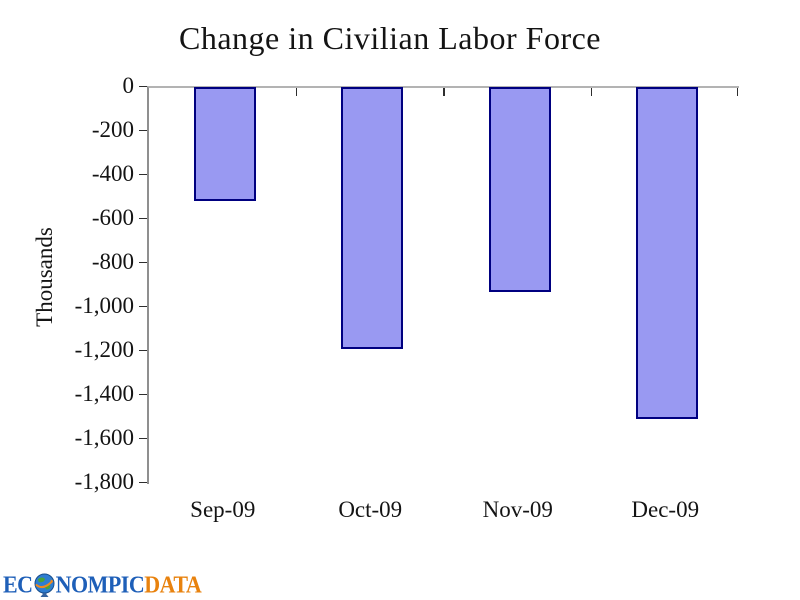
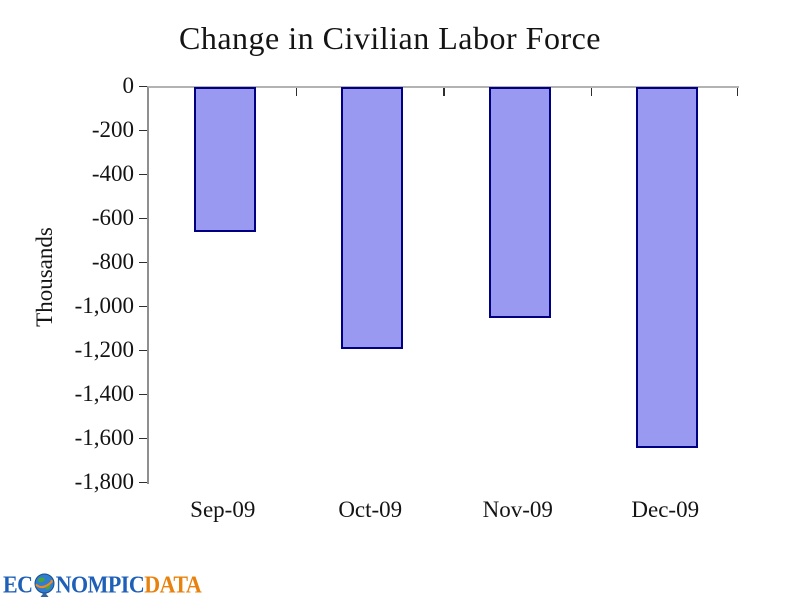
Sep-09: -520 -> -660
Nov-09: -930 -> -1050
Dec-09: -1510 -> -1640
